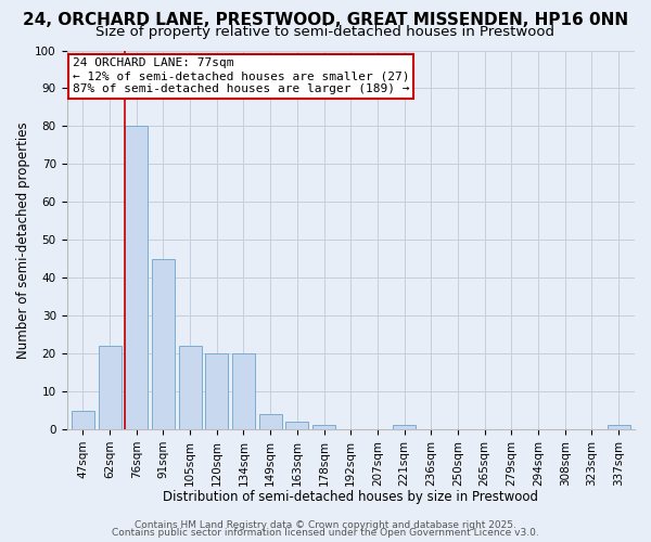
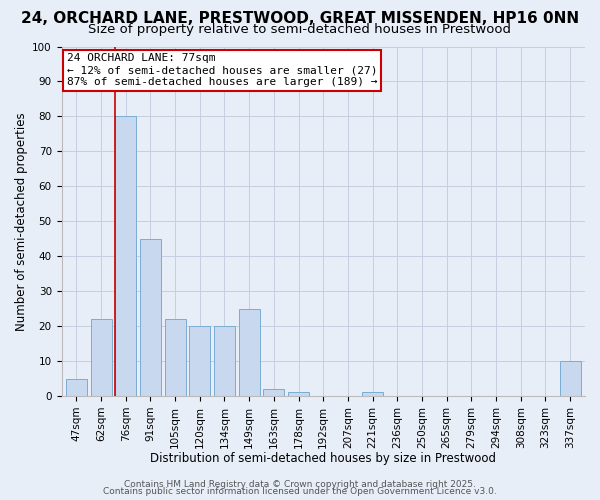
149sqm: 4 -> 25
337sqm: 1 -> 10
